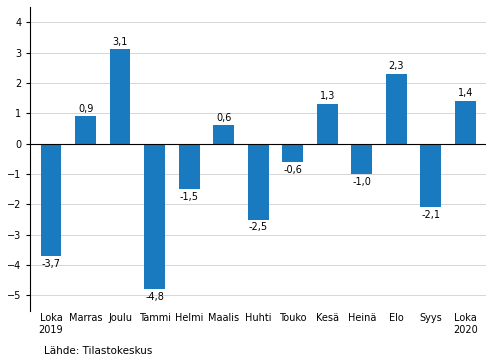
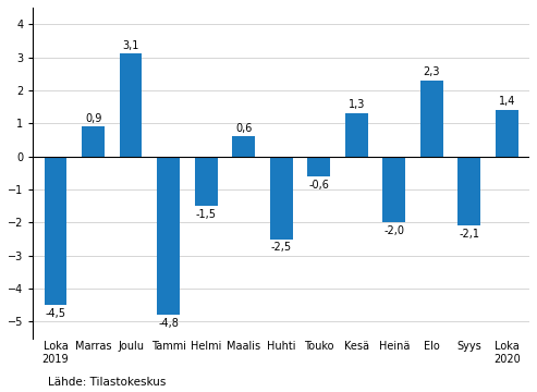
Loka 2019: -3,7 -> -4,5
Heinä: -1,0 -> -2,0
